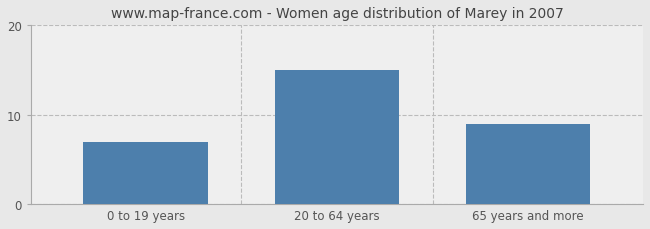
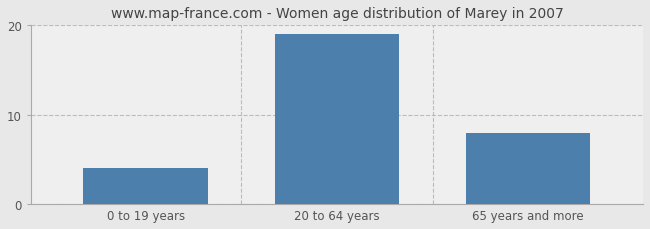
0 to 19 years: 7 -> 4
20 to 64 years: 15 -> 19
65 years and more: 9 -> 8
